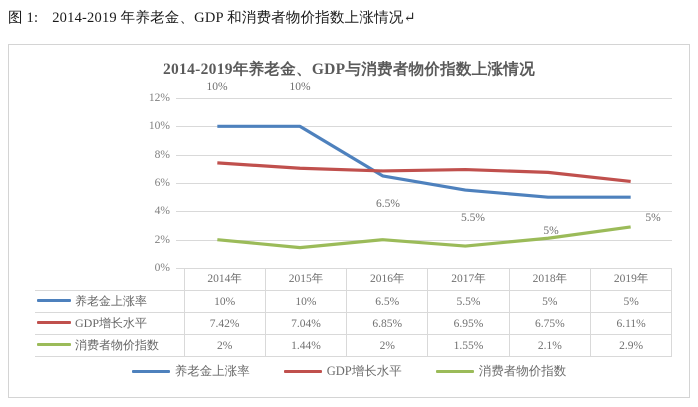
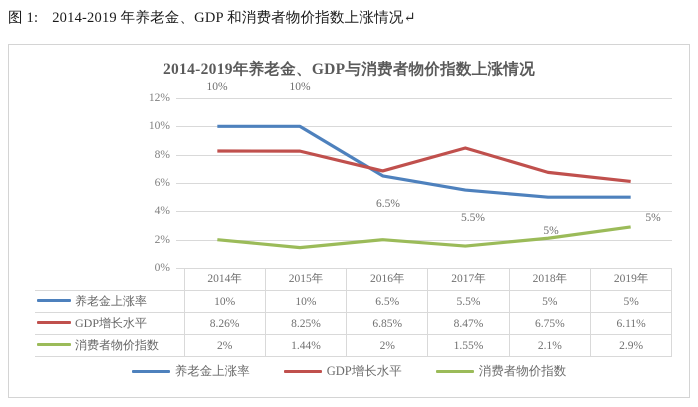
GDP增长水平/2014年: 7.42% -> 8.26%
GDP增长水平/2015年: 7.04% -> 8.25%
GDP增长水平/2017年: 6.95% -> 8.47%
